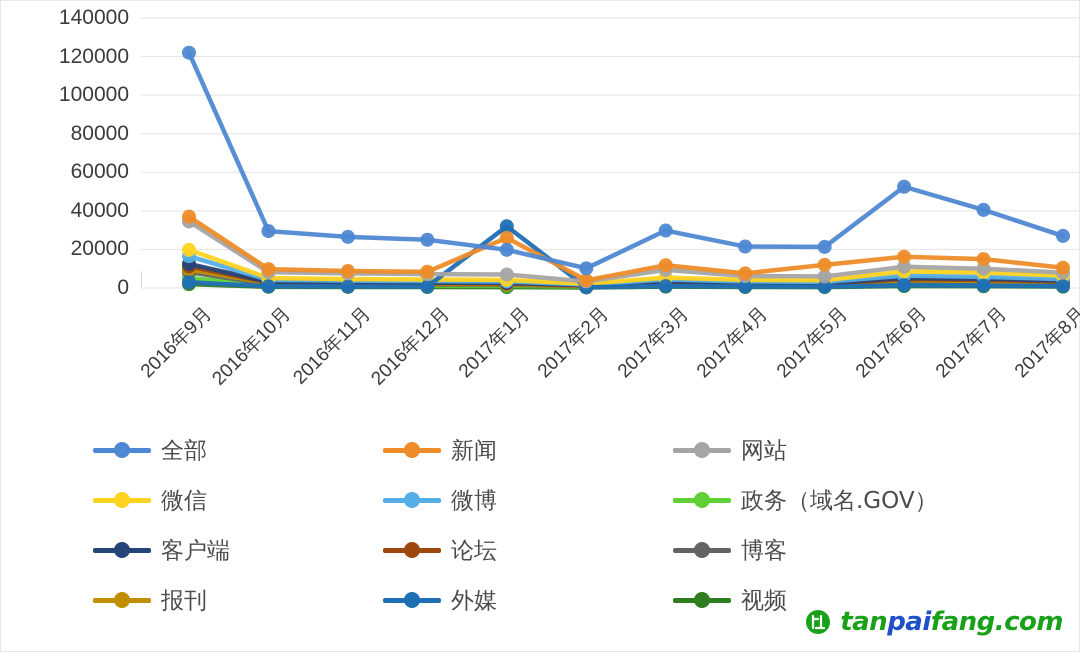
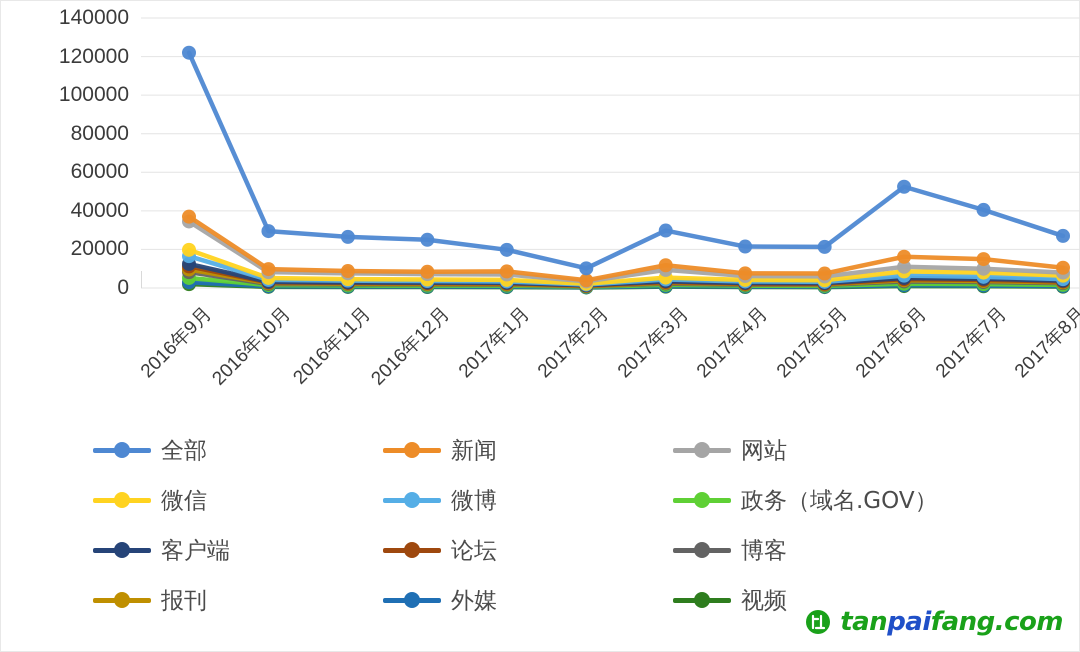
新闻/2017年1月: 26000 -> 9000
外媒/2017年1月: 32000 -> 1000
新闻/2017年5月: 12000 -> 8000
